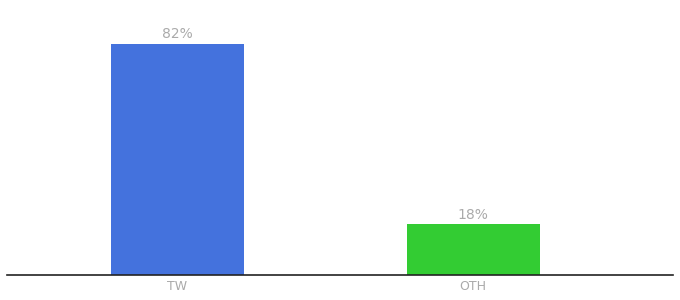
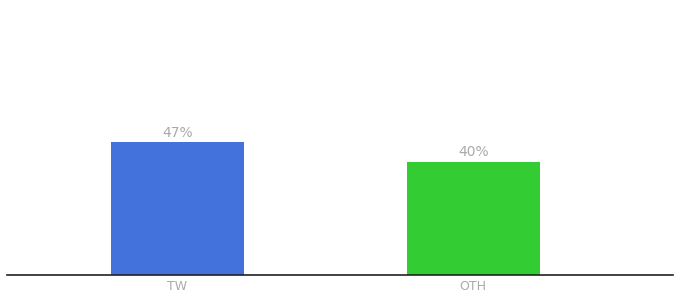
TW: 82% -> 47%
OTH: 18% -> 40%
